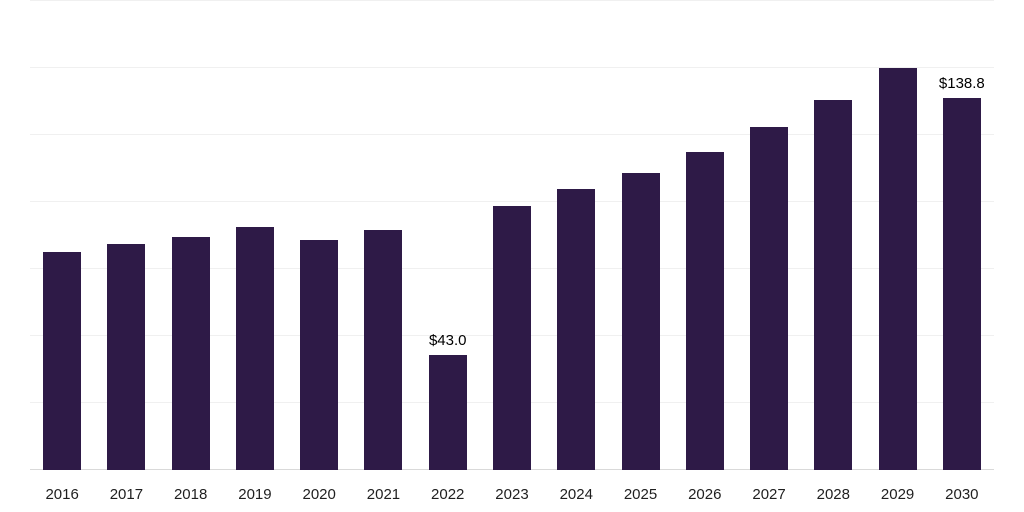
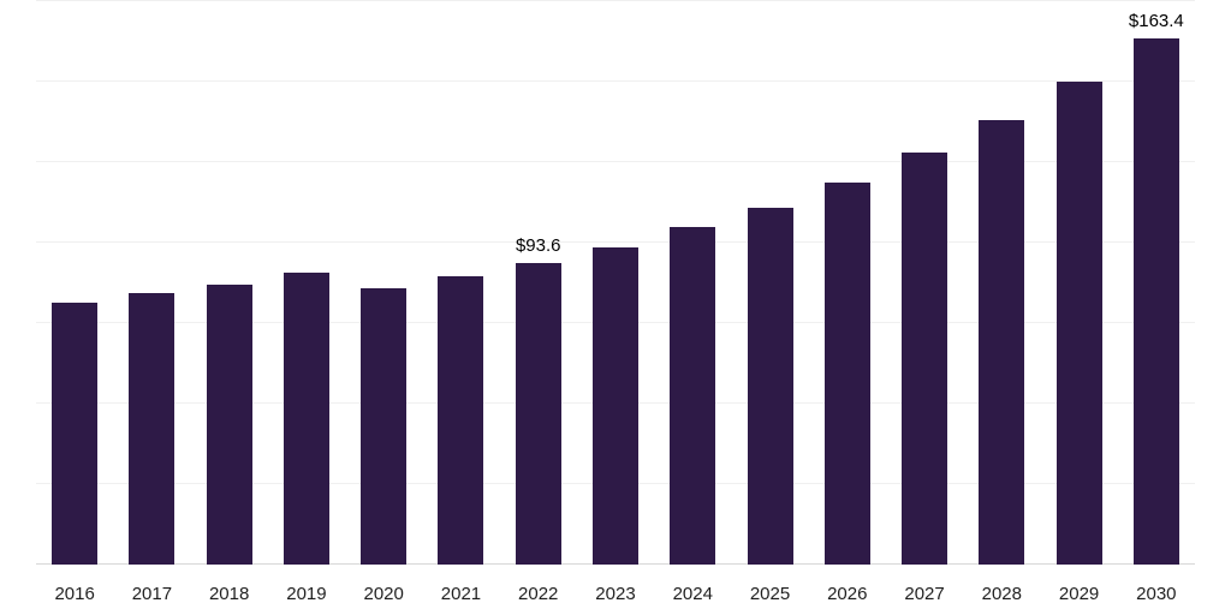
2022: $43.0 -> $93.6
2030: $138.8 -> $163.4
